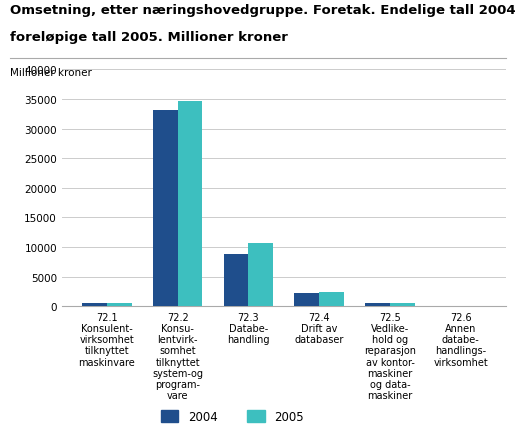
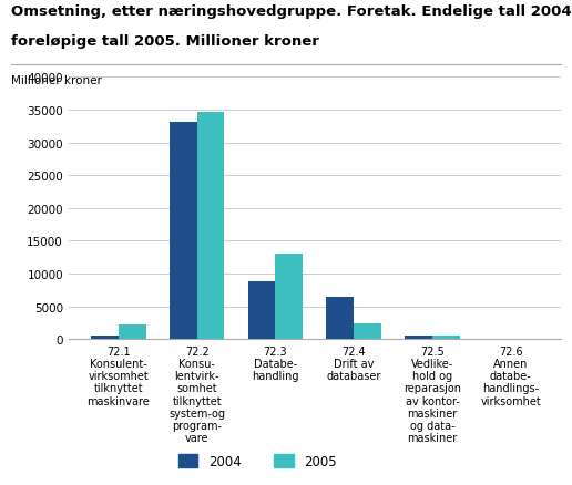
2005/72.1 Konsulent- virksomhet tilknyttet maskinvare: 600 -> 2200
2005/72.3 Databe- handling: 10700 -> 13000
2004/72.4 Drift av databaser: 2200 -> 6400
